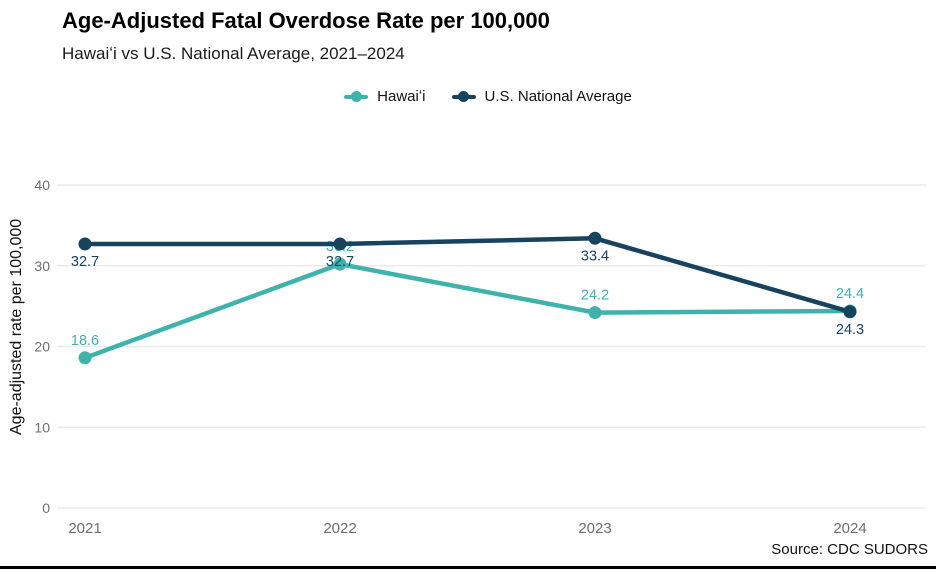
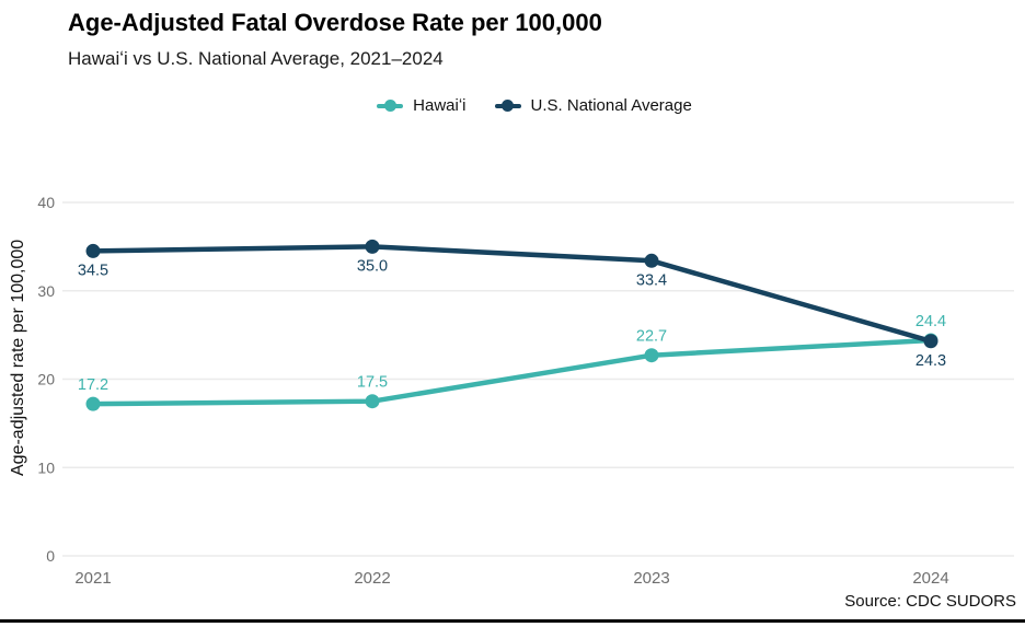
Hawaiʻi/2021: 18.6 -> 17.2
U.S. National Average/2021: 32.7 -> 34.5
Hawaiʻi/2022: 30.2 -> 17.5
U.S. National Average/2022: 32.7 -> 35.0
Hawaiʻi/2023: 24.2 -> 22.7
